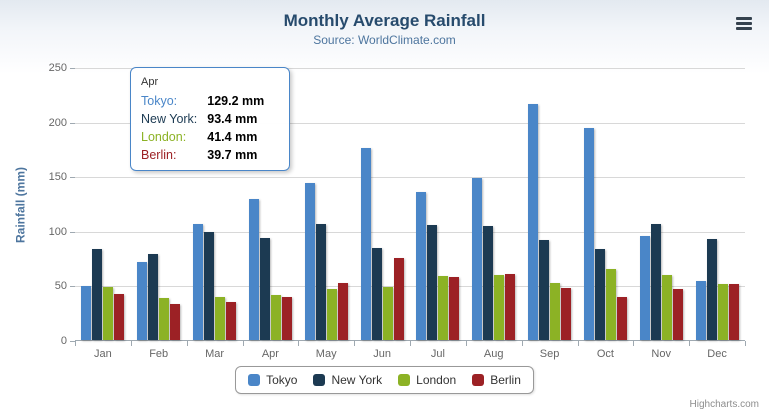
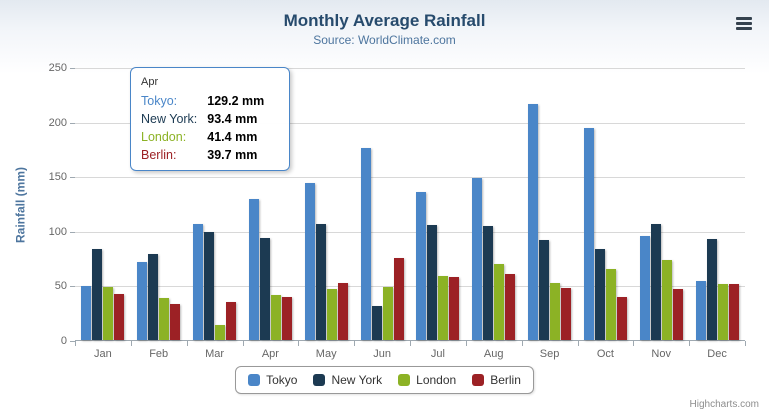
London/Mar: 39 -> 14
New York/Jun: 84 -> 31
London/Aug: 60 -> 70
London/Nov: 59 -> 73
